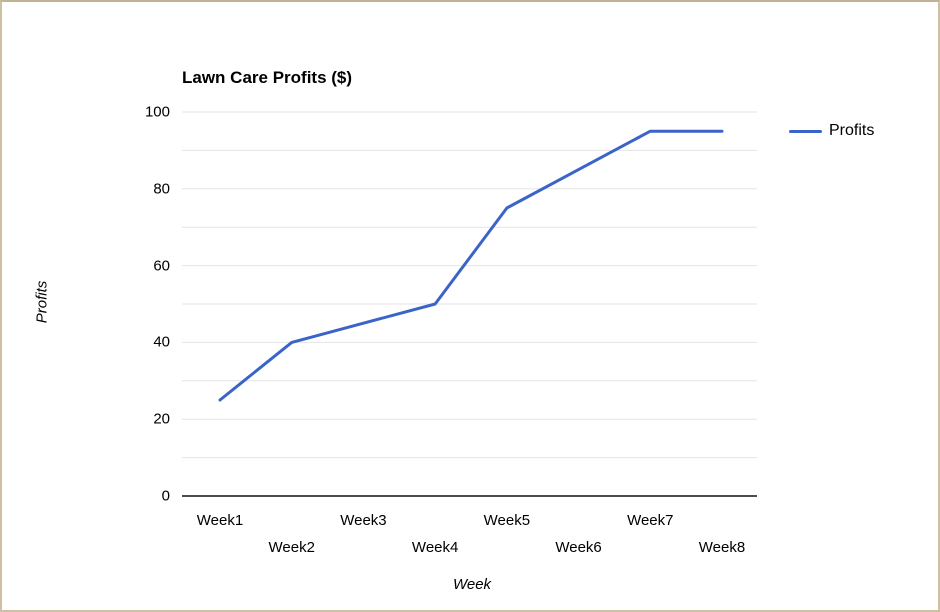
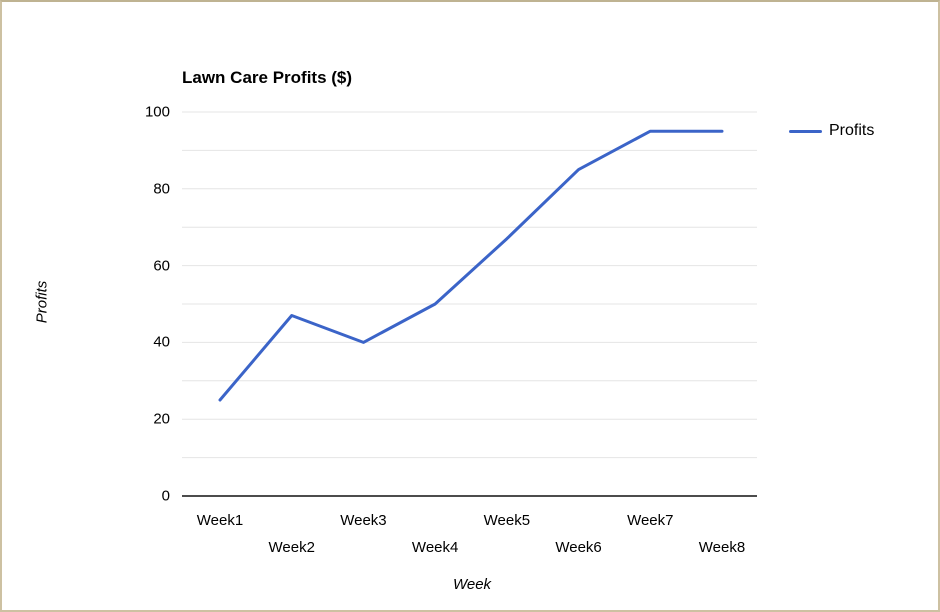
Week2: 40 -> 47
Week3: 45 -> 40
Week5: 75 -> 67
